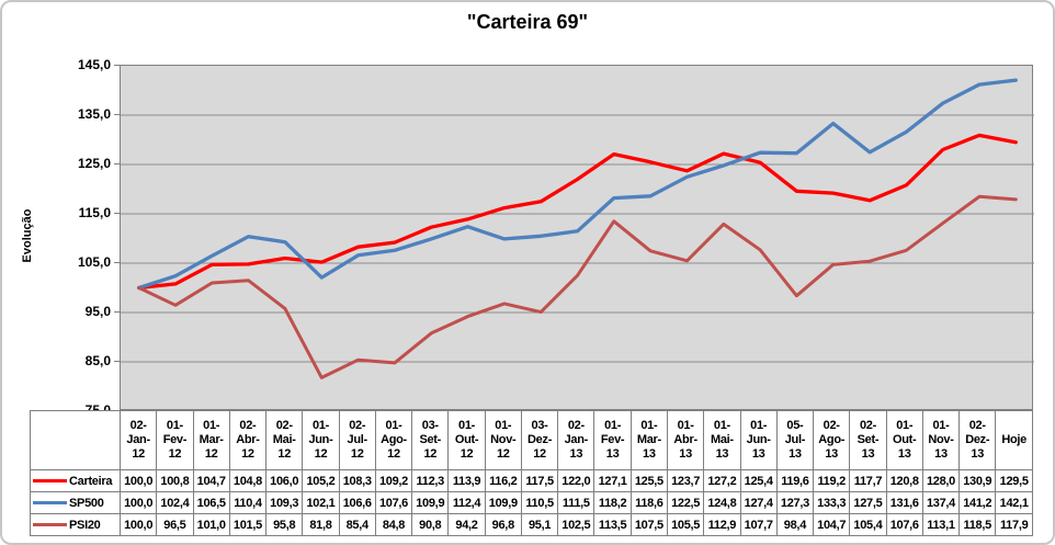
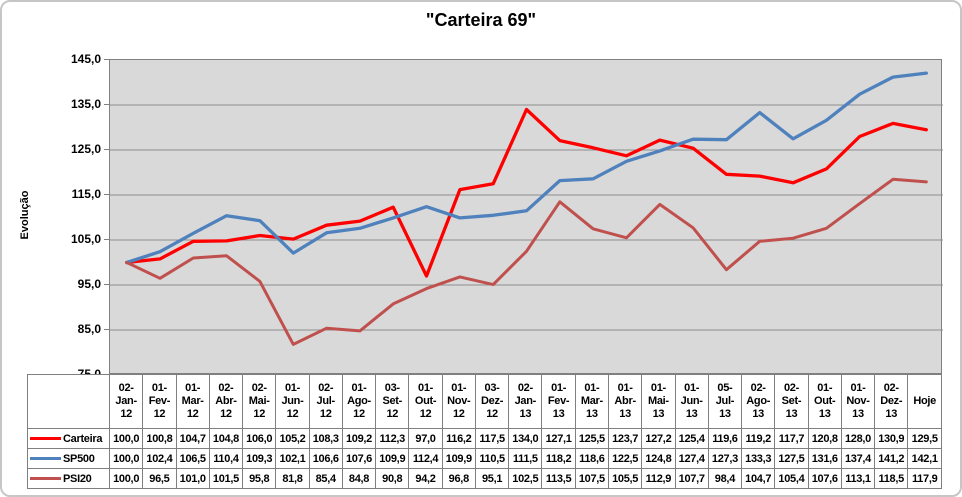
Carteira/01-Out-12: 113,9 -> 97,0
Carteira/02-Jan-13: 122,0 -> 134,0
